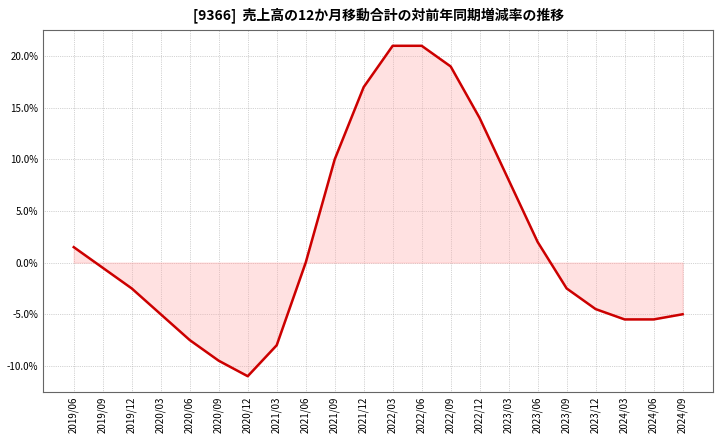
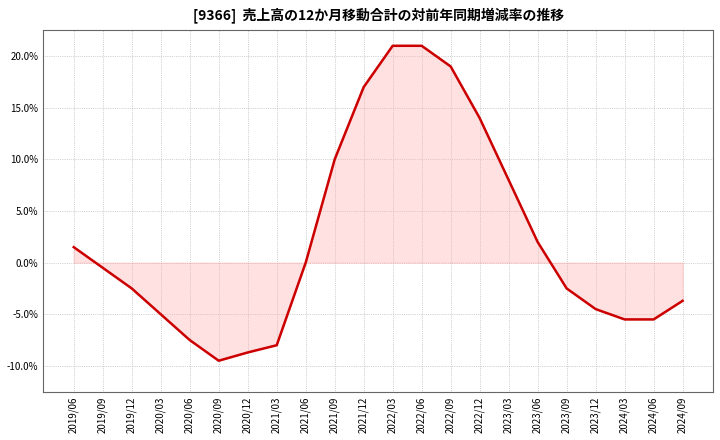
2020/12: -11.0% -> -8.7%
2024/09: -5.0% -> -3.7%
